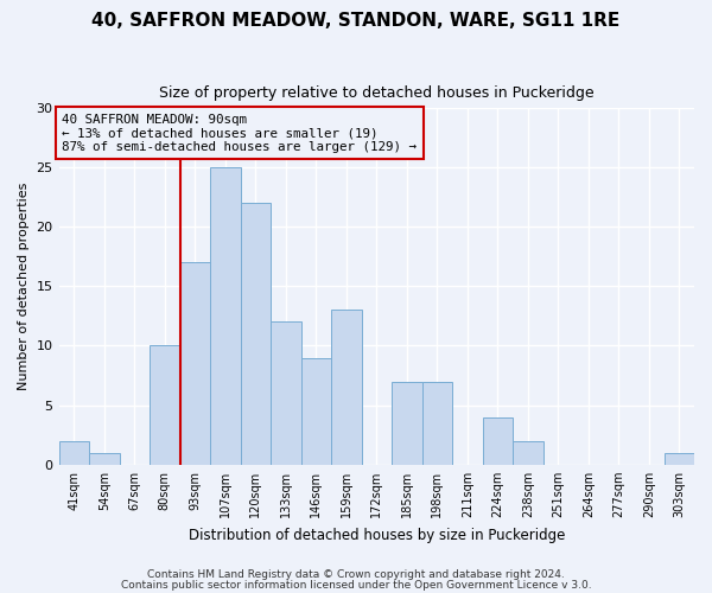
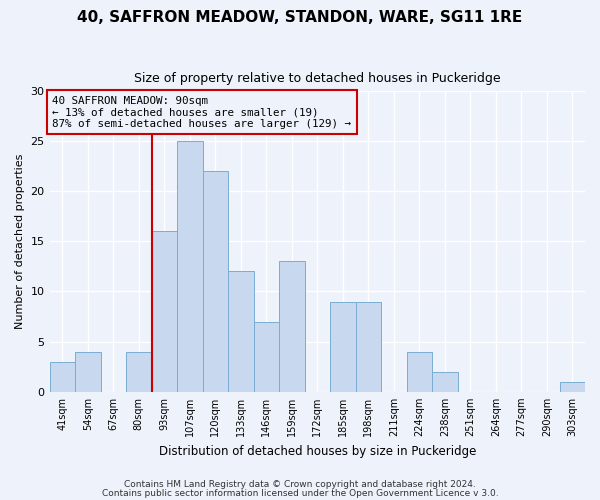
41sqm: 2 -> 3
54sqm: 1 -> 4
80sqm: 10 -> 4
93sqm: 17 -> 16
146sqm: 9 -> 7
185sqm: 7 -> 9
198sqm: 7 -> 9
